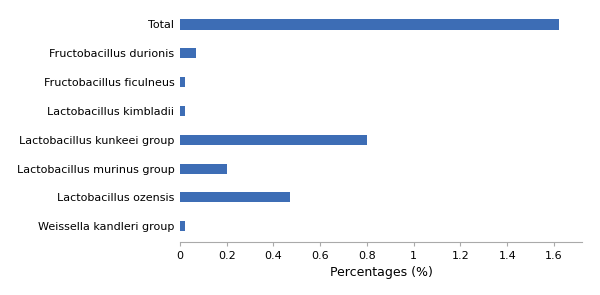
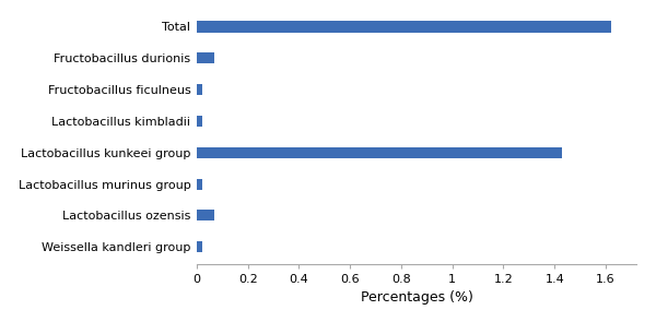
Lactobacillus kunkeei group: 0.80 -> 1.43
Lactobacillus murinus group: 0.20 -> 0.02
Lactobacillus ozensis: 0.47 -> 0.07
